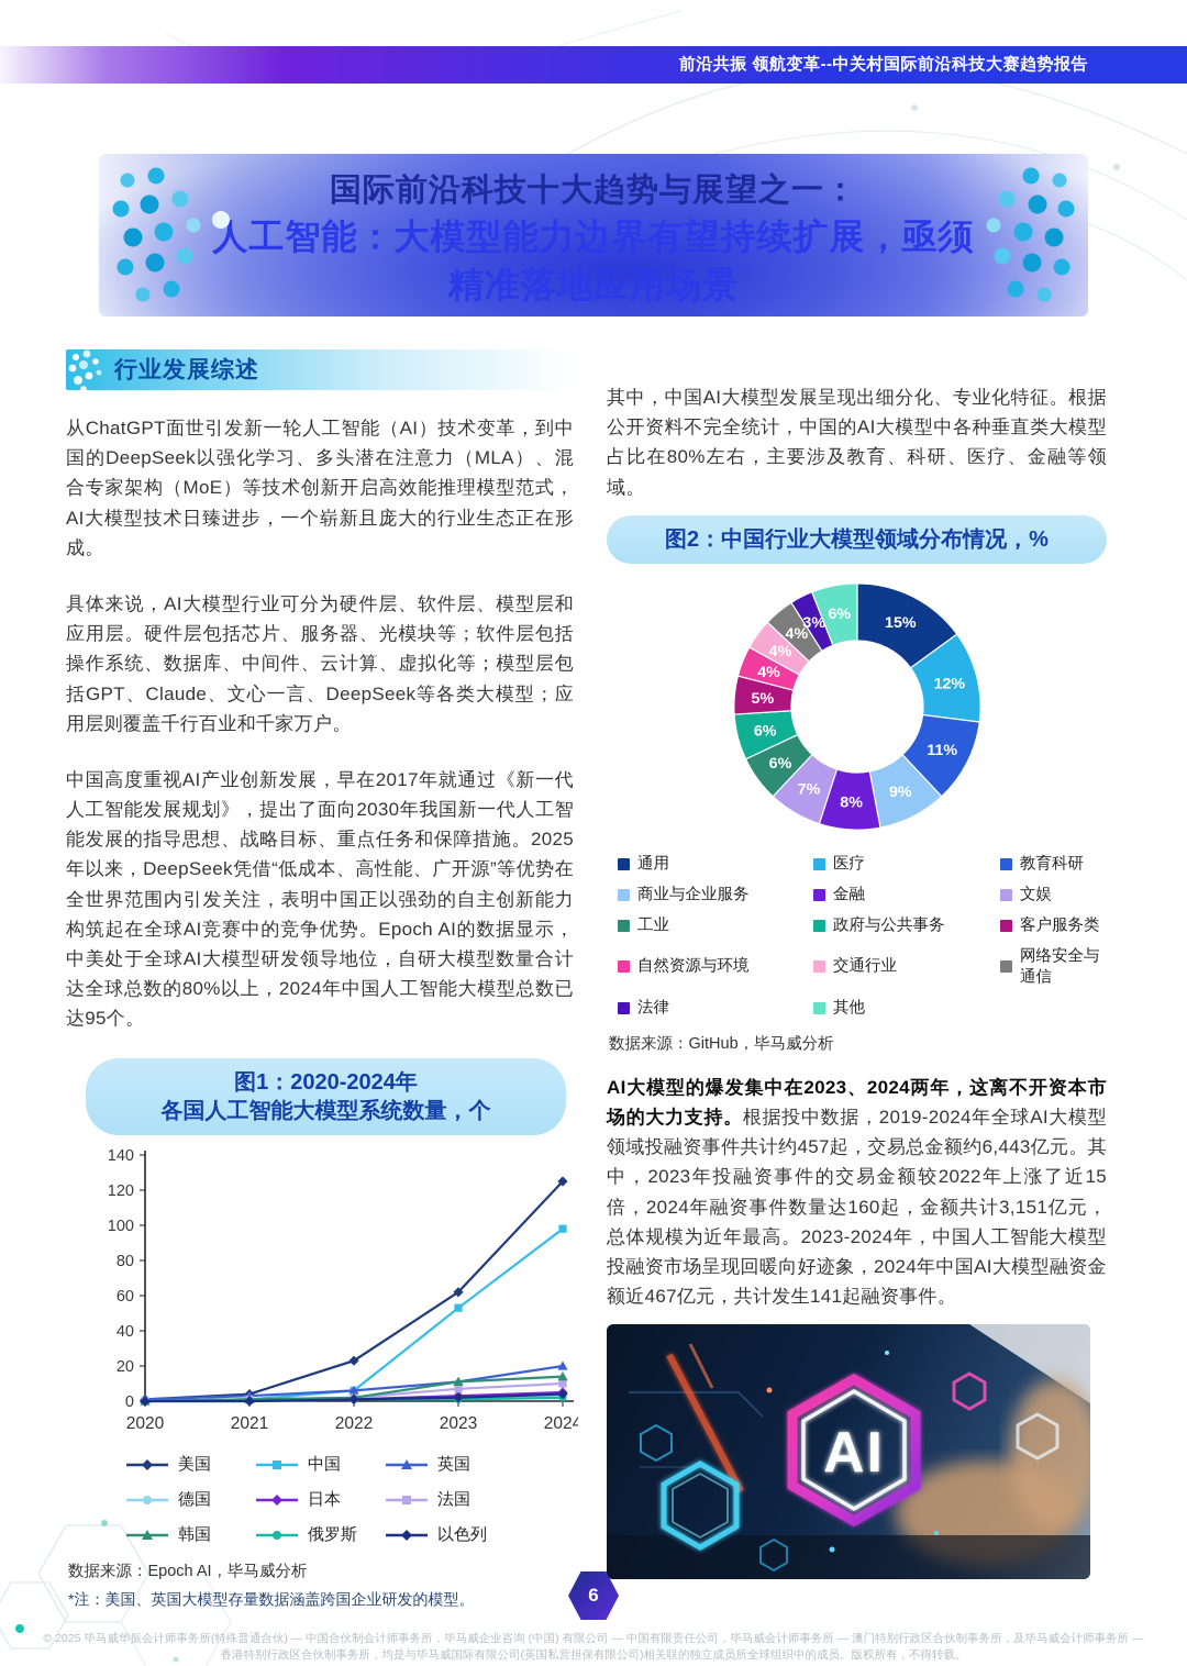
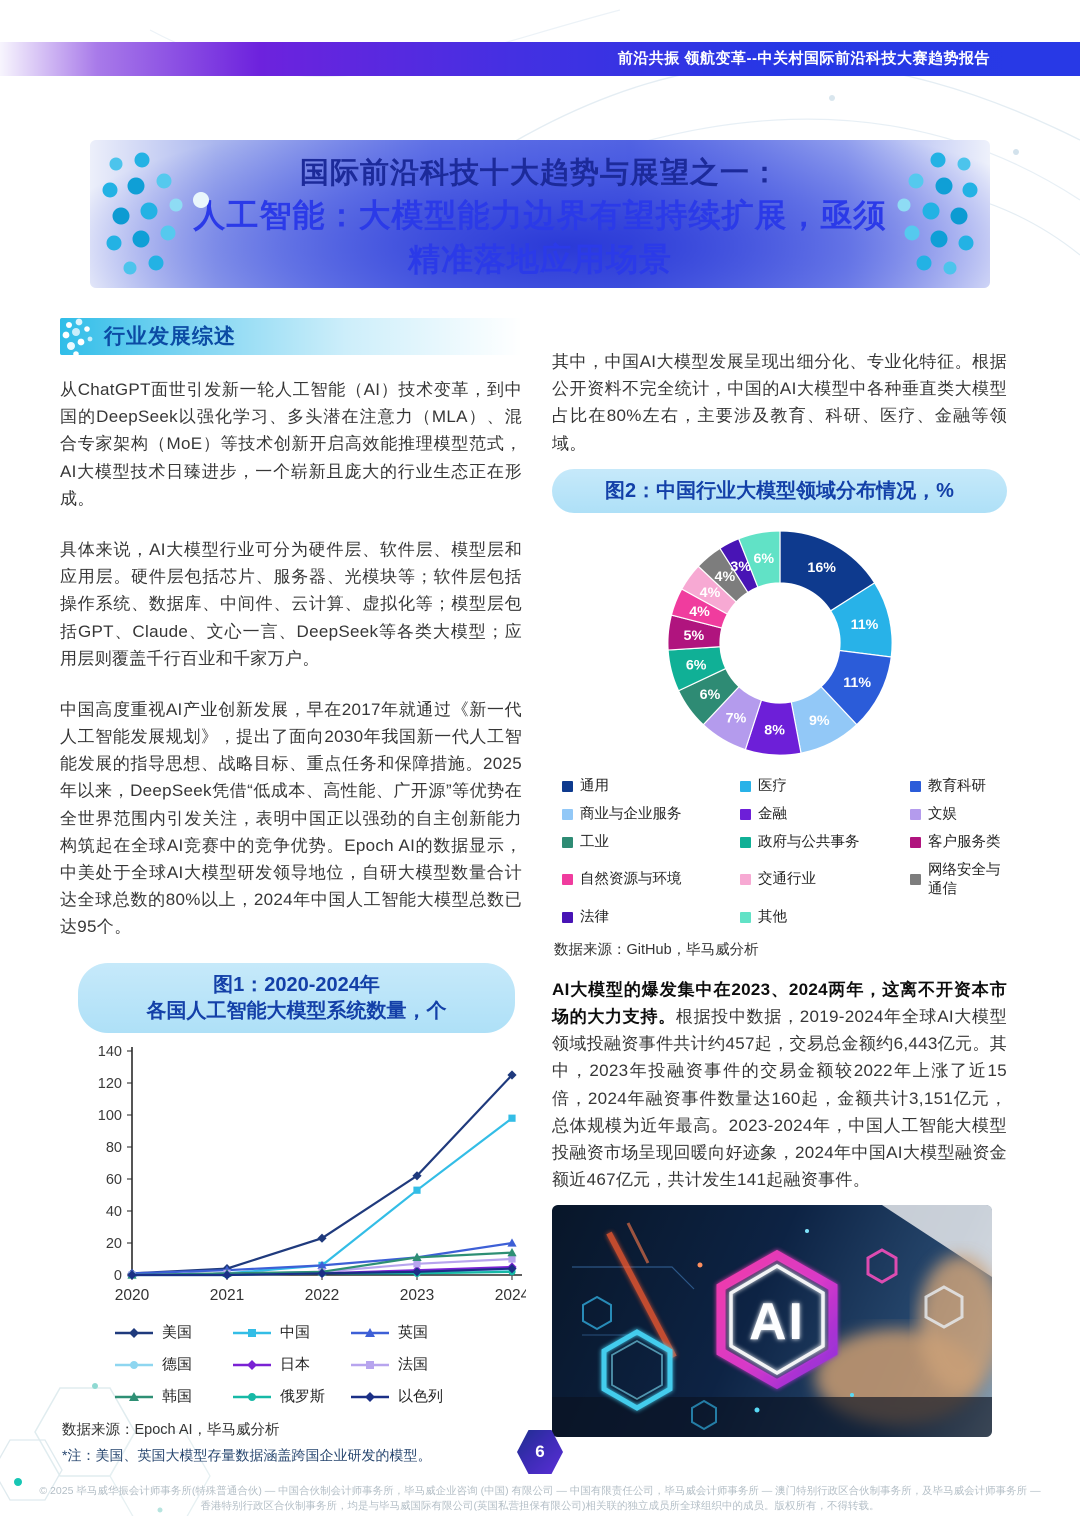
图2：中国行业大模型领域分布情况，%/通用: 15% -> 16%
图2：中国行业大模型领域分布情况，%/医疗: 12% -> 11%
